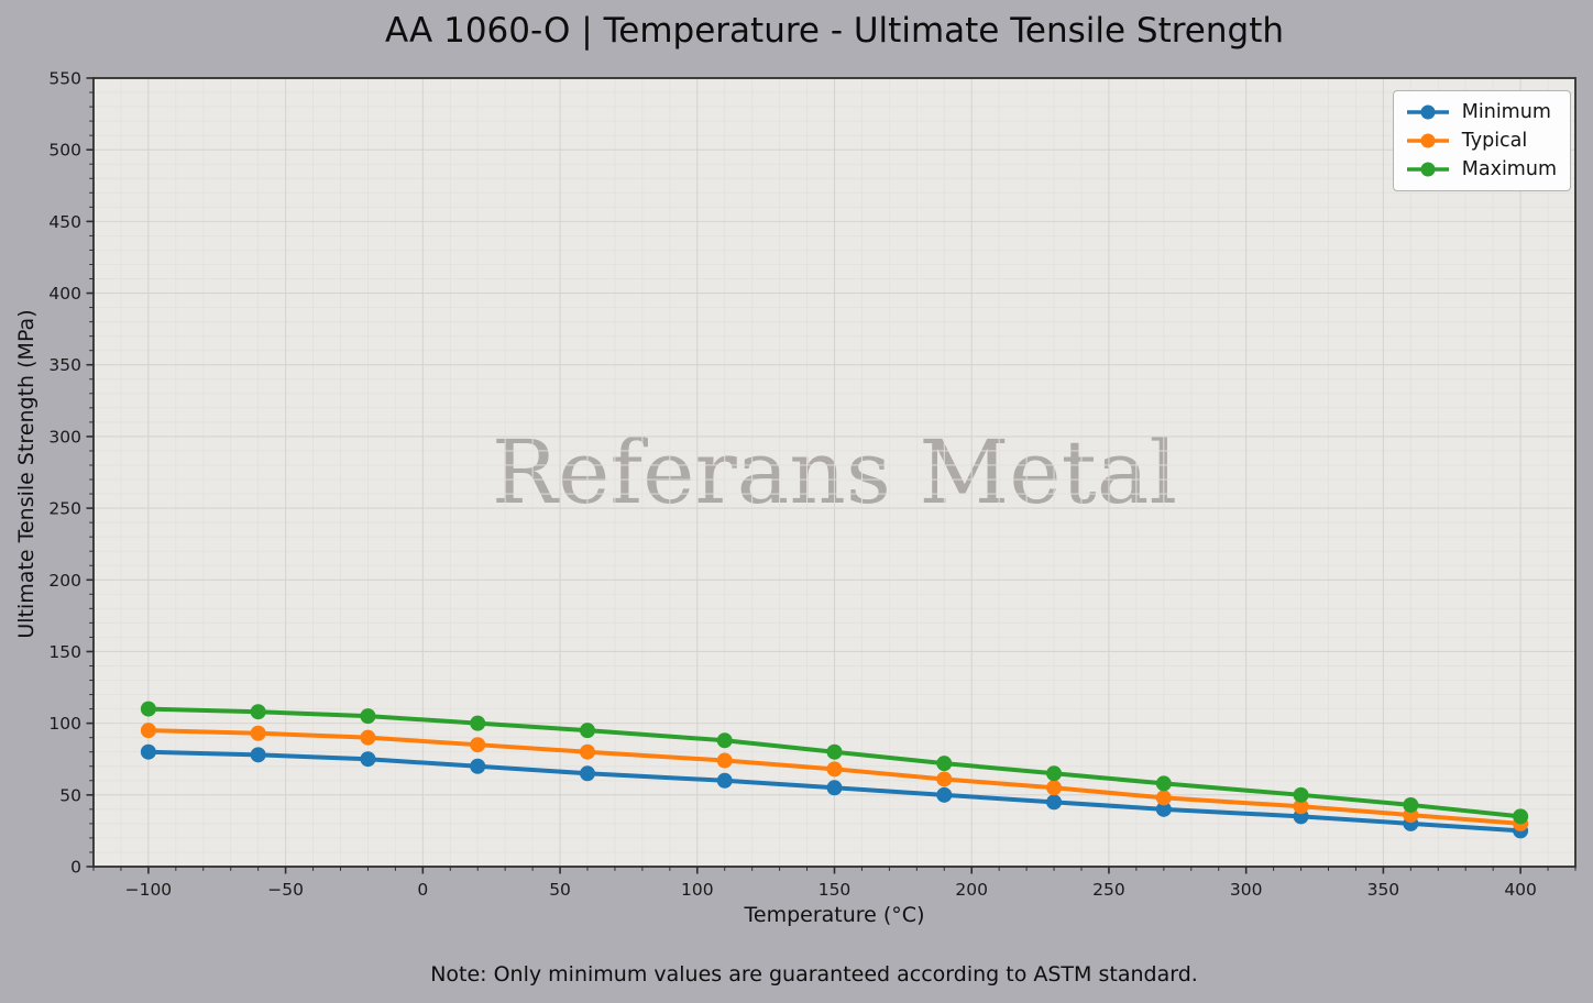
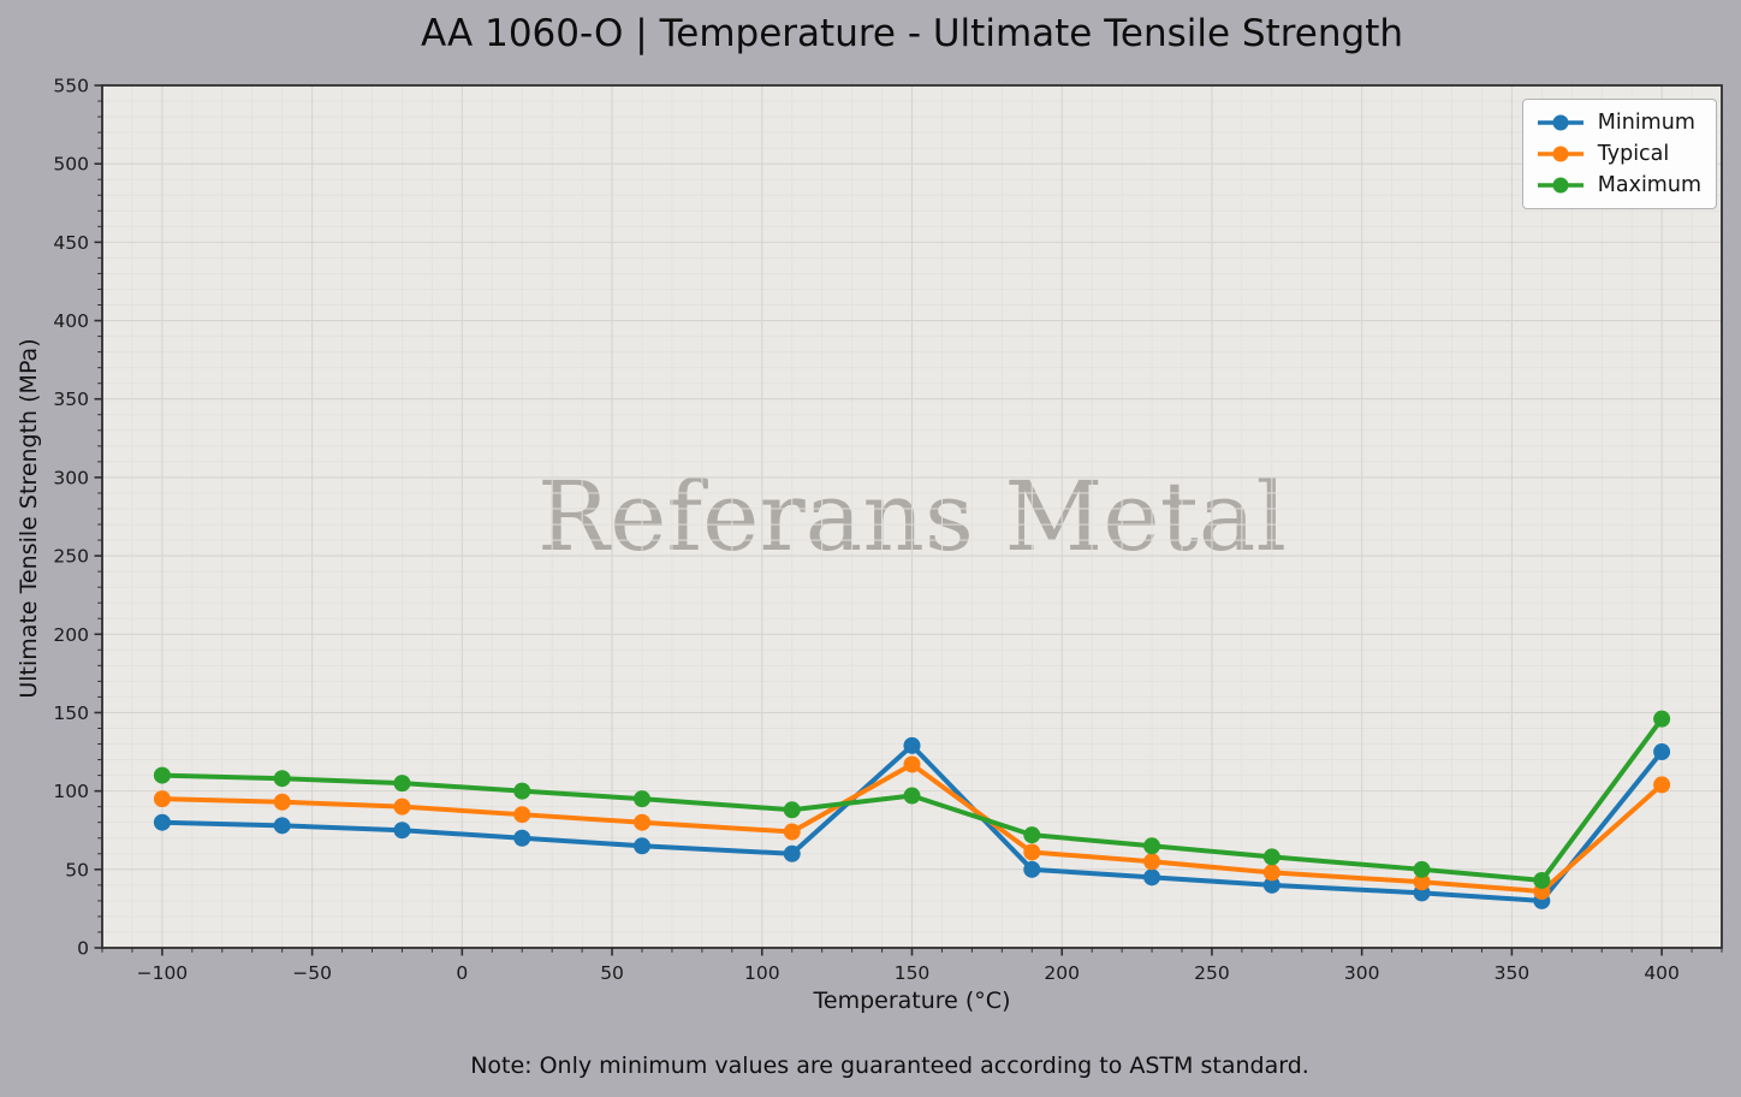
Minimum/150: 55 -> 129
Typical/150: 68 -> 117
Maximum/150: 80 -> 97
Minimum/400: 25 -> 125
Typical/400: 30 -> 104
Maximum/400: 35 -> 146
